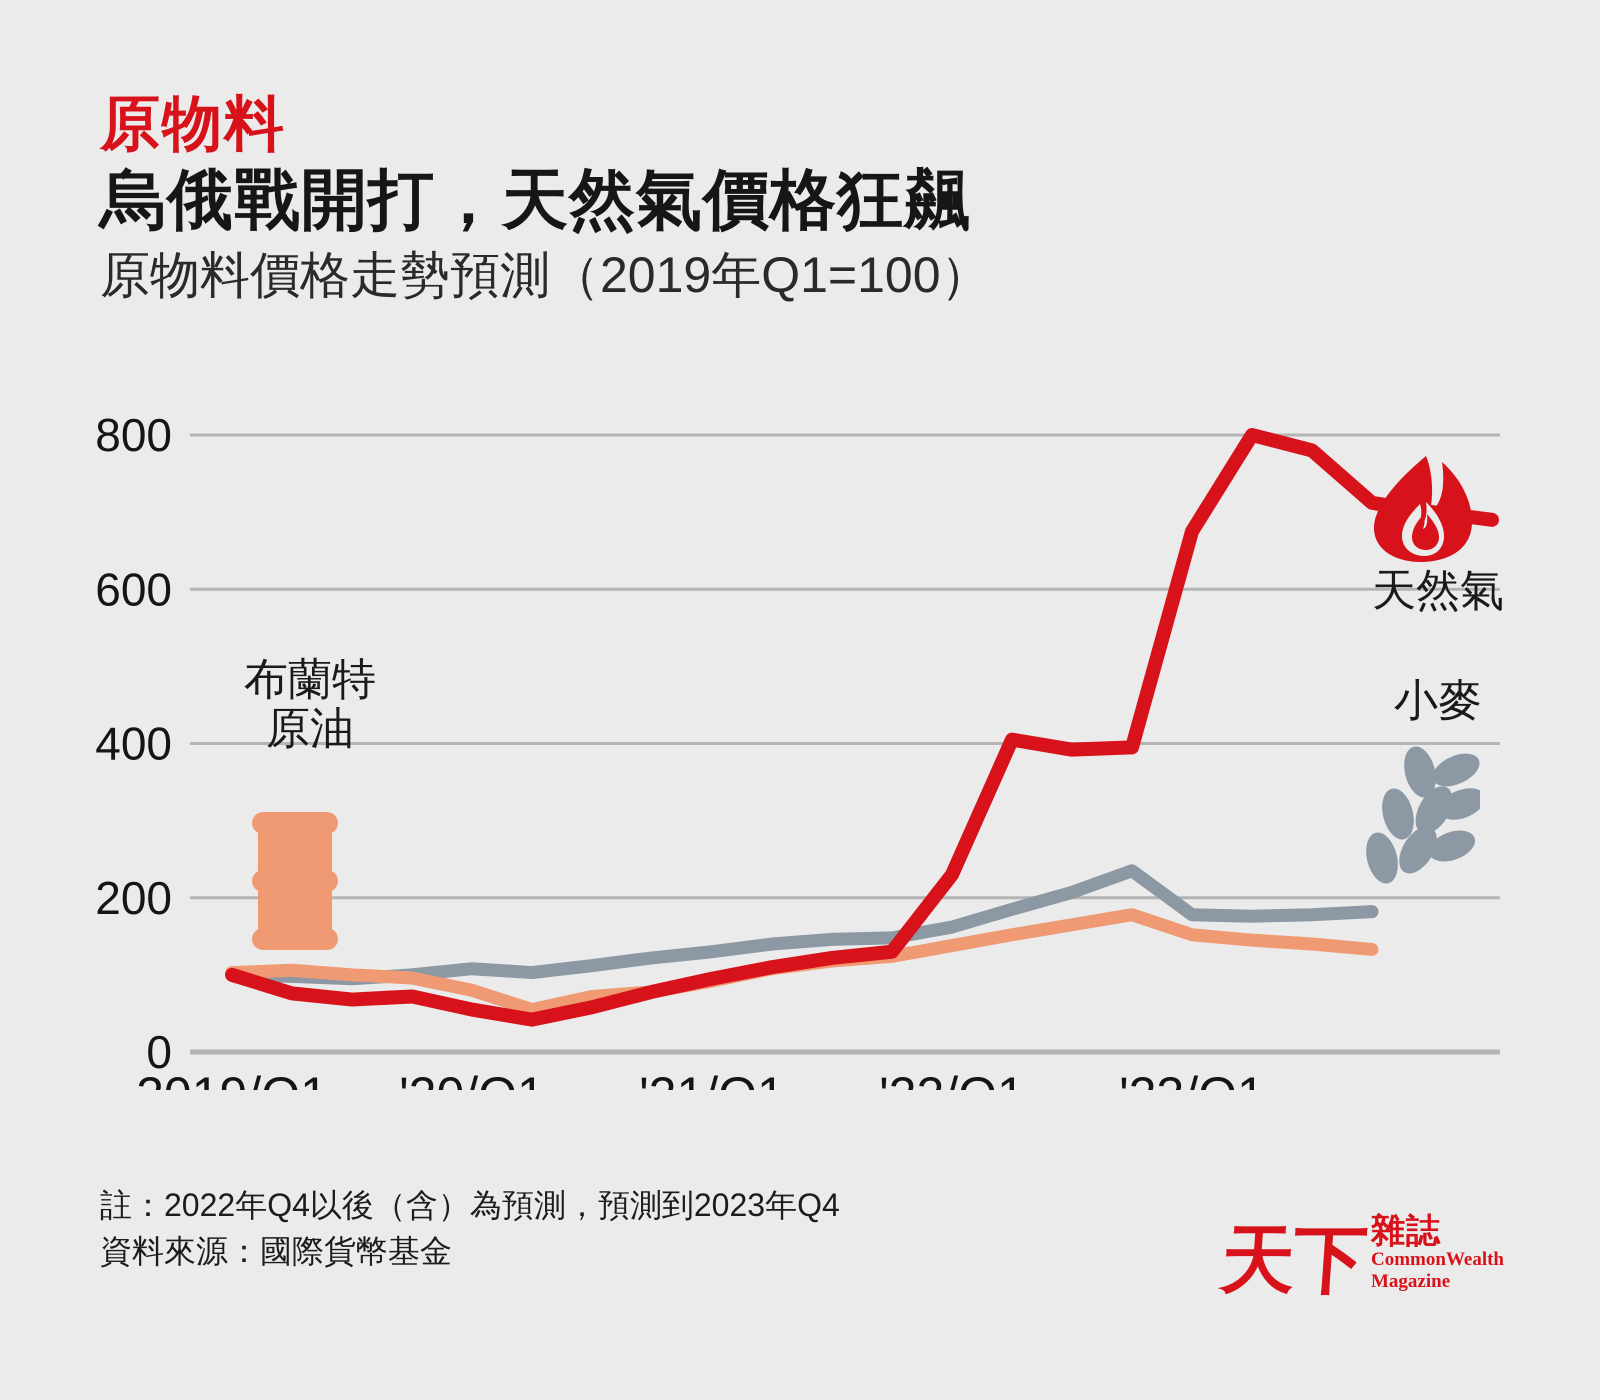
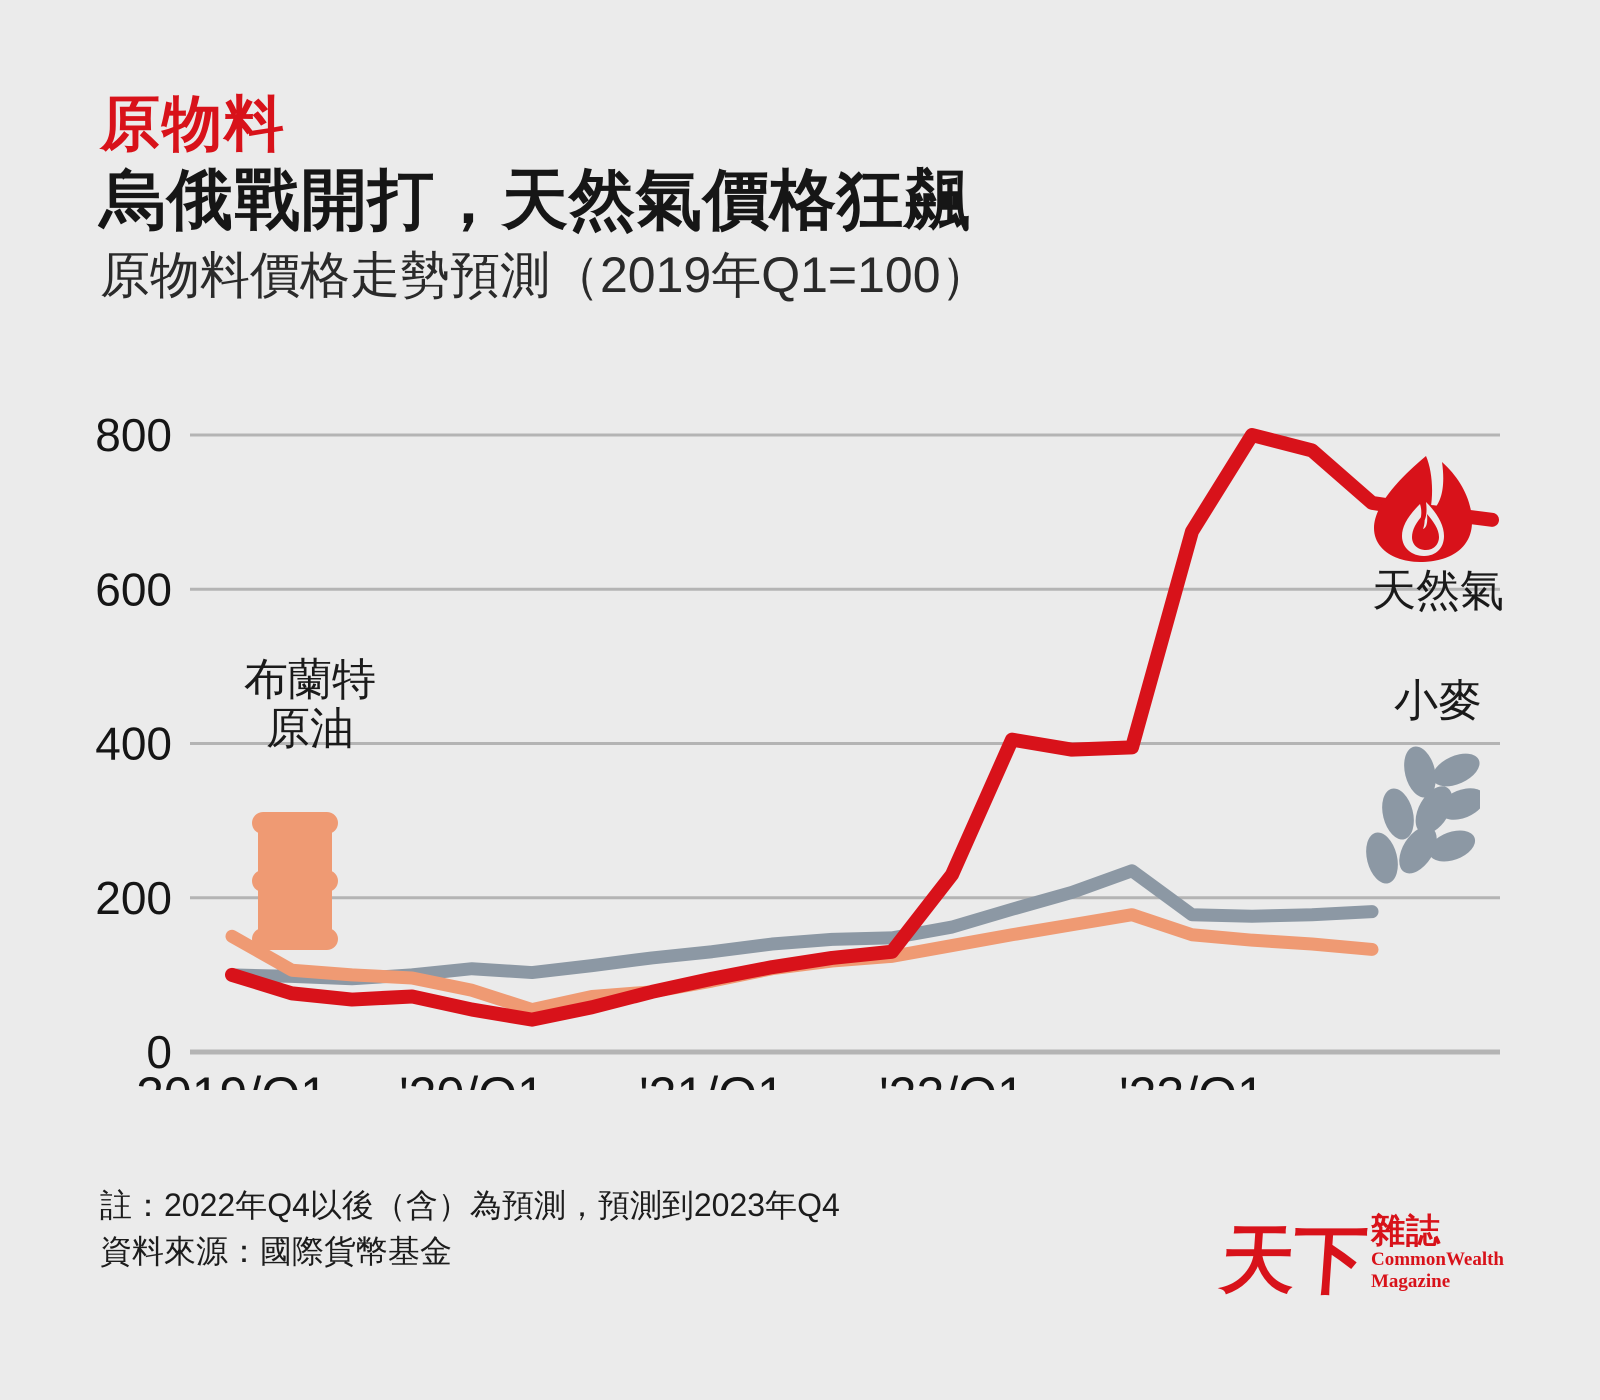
布蘭特原油/2019/Q1: 100 -> 150
